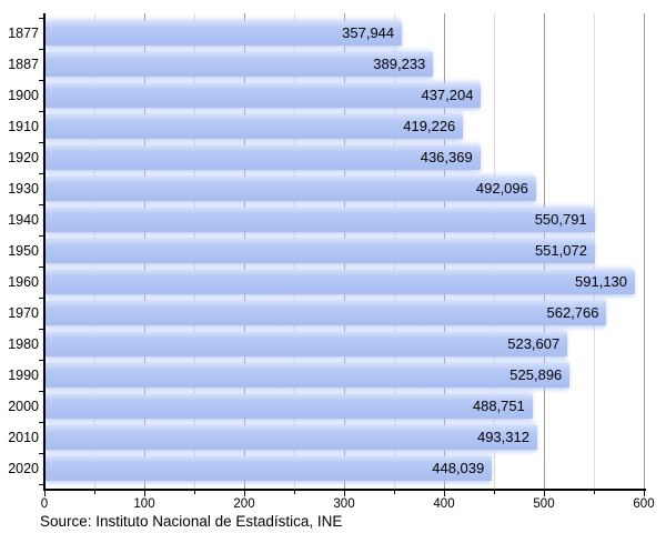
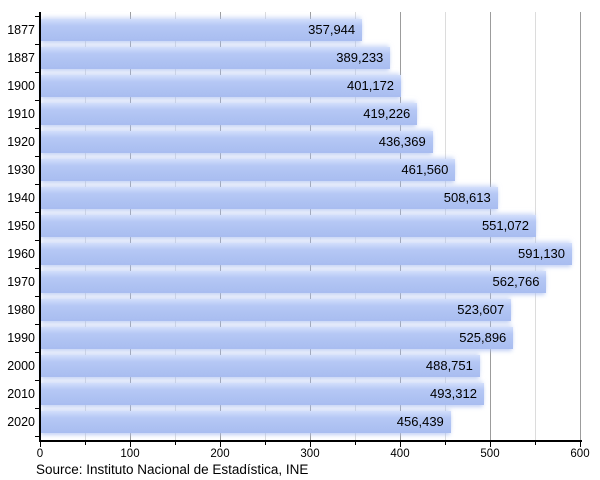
1900: 437,204 -> 401,172
1930: 492,096 -> 461,560
1940: 550,791 -> 508,613
2020: 448,039 -> 456,439
